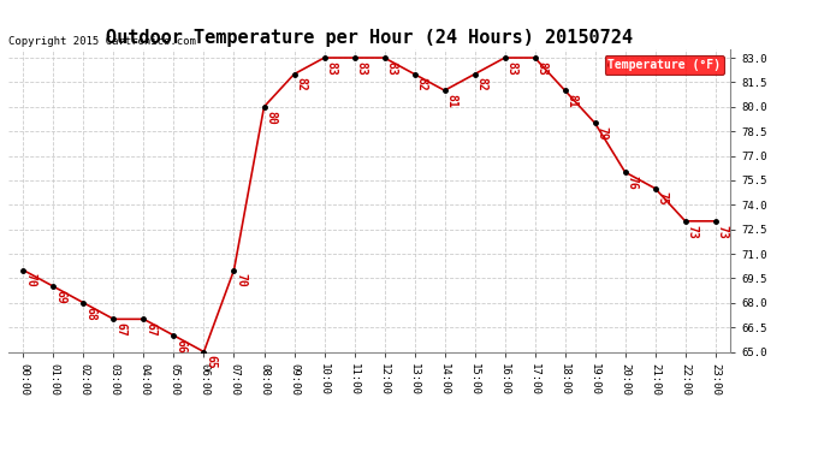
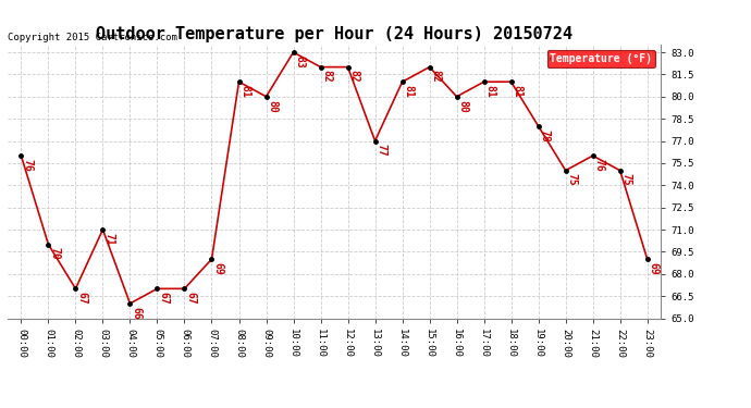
00:00: 70 -> 76
01:00: 69 -> 70
02:00: 68 -> 67
03:00: 67 -> 71
04:00: 67 -> 66
05:00: 66 -> 67
06:00: 65 -> 67
07:00: 70 -> 69
08:00: 80 -> 81
09:00: 82 -> 80
11:00: 83 -> 82
12:00: 83 -> 82
13:00: 82 -> 77
16:00: 83 -> 80
17:00: 83 -> 81
19:00: 79 -> 78
20:00: 76 -> 75
21:00: 75 -> 76
22:00: 73 -> 75
23:00: 73 -> 69
